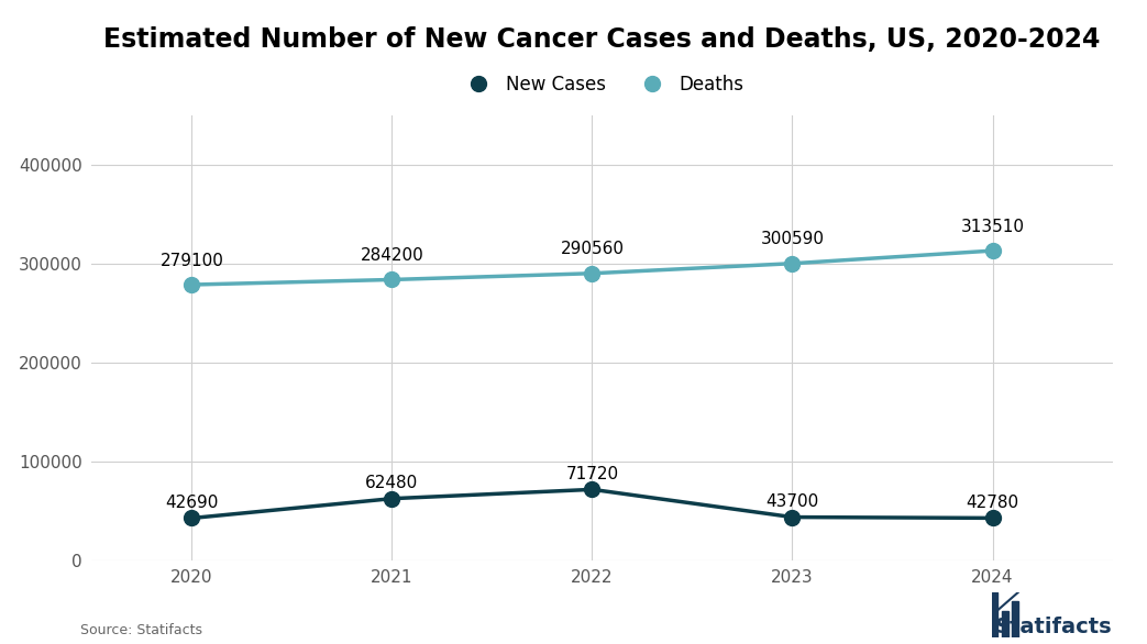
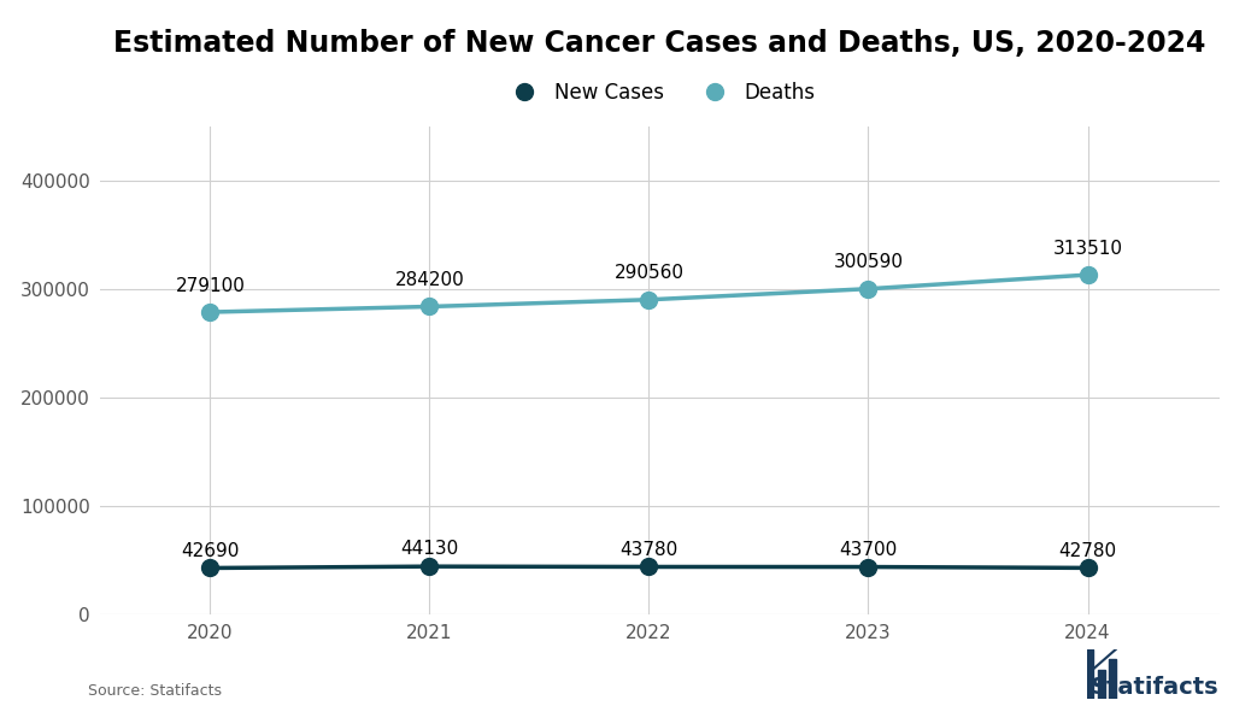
New Cases/2021: 62480 -> 44130
New Cases/2022: 71720 -> 43780
